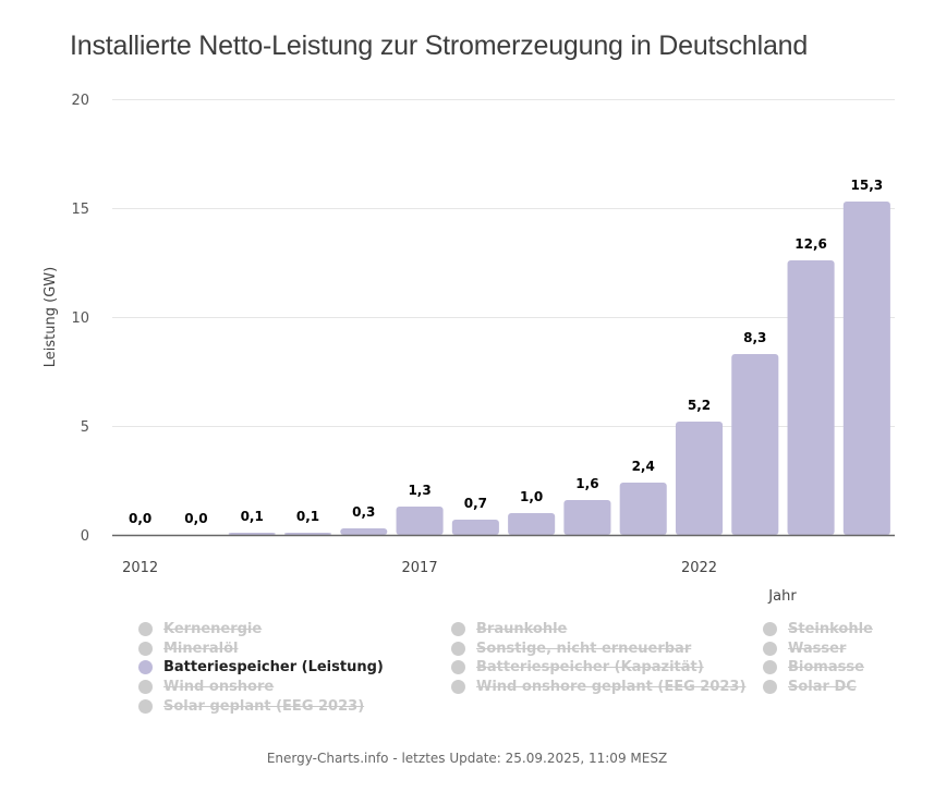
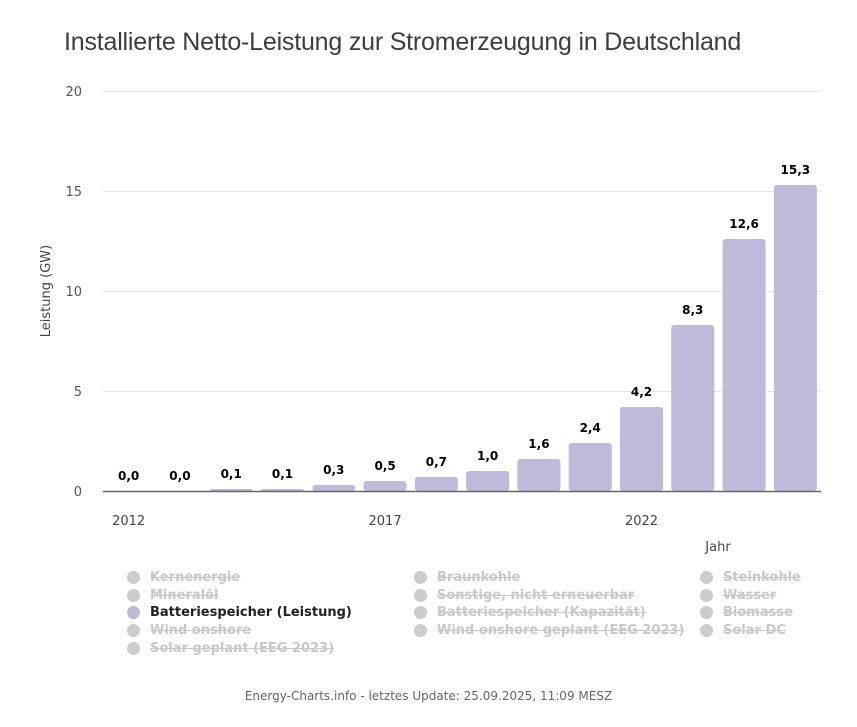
2017: 1,3 -> 0,5
2022: 5,2 -> 4,2
